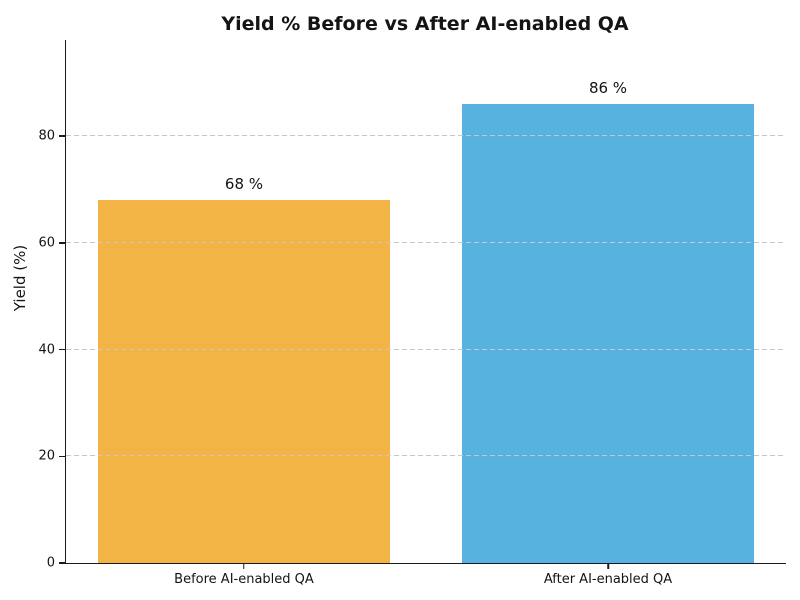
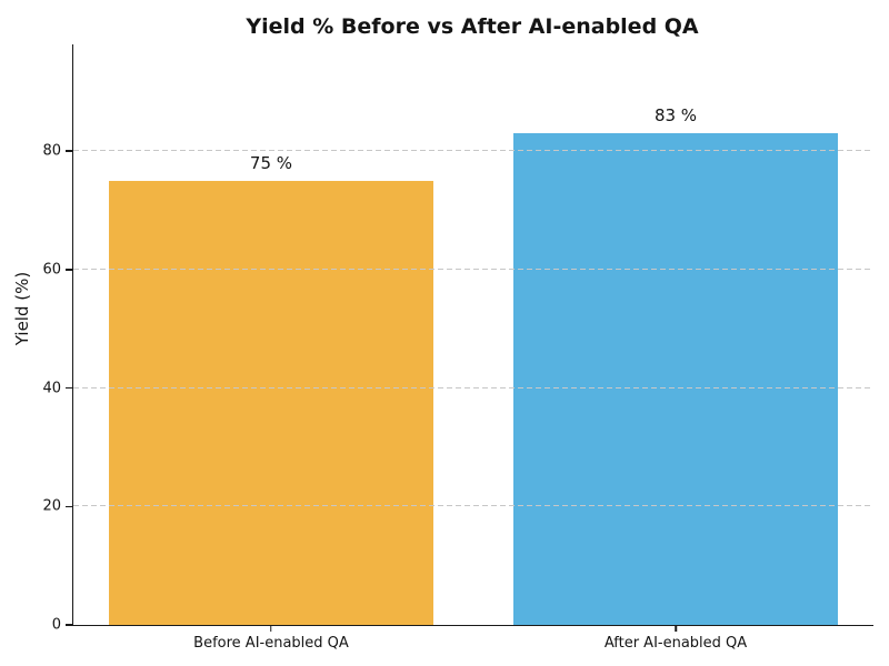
Before AI-enabled QA: 68 -> 75
After AI-enabled QA: 86 -> 83
